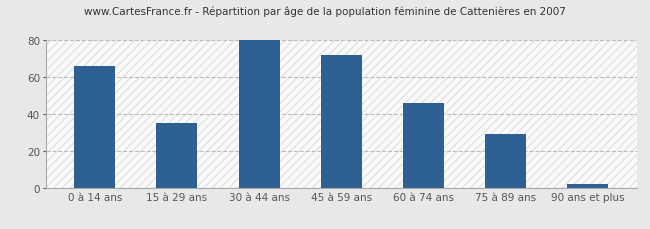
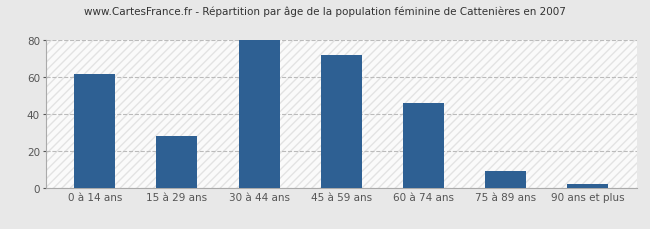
0 à 14 ans: 66 -> 62
15 à 29 ans: 35 -> 28
75 à 89 ans: 29 -> 9
